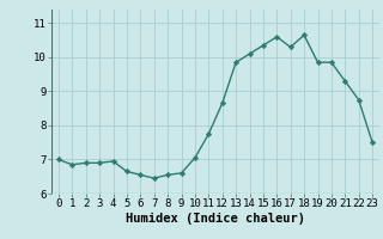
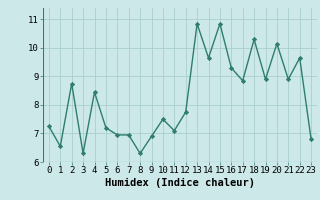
0: 7.00 -> 7.25
1: 6.85 -> 6.55
2: 6.90 -> 8.75
3: 6.90 -> 6.30
4: 6.95 -> 8.45
5: 6.65 -> 7.20
6: 6.55 -> 6.95
7: 6.45 -> 6.95
8: 6.55 -> 6.30
9: 6.60 -> 6.90
10: 7.05 -> 7.50
11: 7.75 -> 7.10
12: 8.65 -> 7.75
13: 9.85 -> 10.85
14: 10.10 -> 9.65
15: 10.35 -> 10.85
16: 10.60 -> 9.30
17: 10.30 -> 8.85
18: 10.65 -> 10.30
19: 9.85 -> 8.90
20: 9.85 -> 10.15
21: 9.30 -> 8.90
22: 8.75 -> 9.65
23: 7.50 -> 6.80
